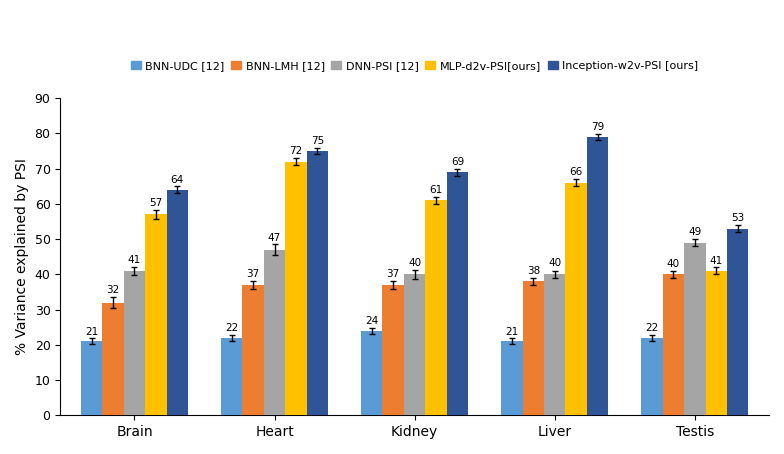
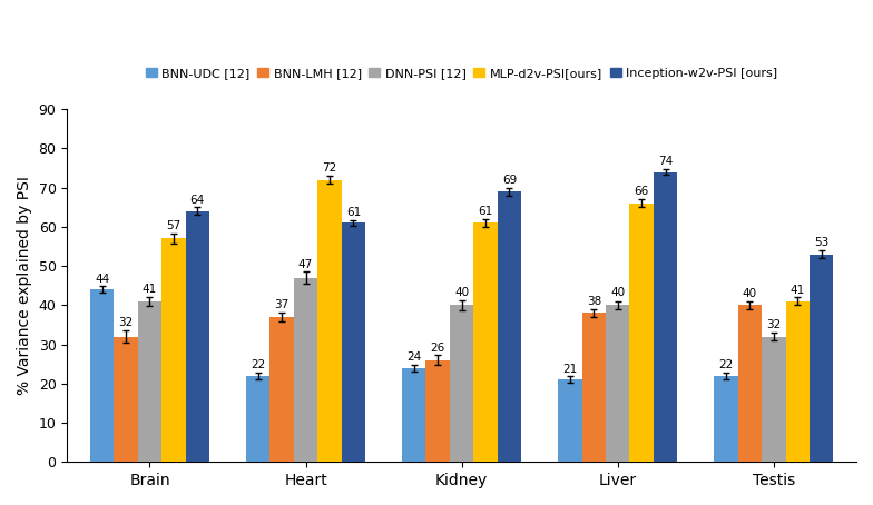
BNN-UDC [12]/Brain: 21 -> 44
Inception-w2v-PSI [ours]/Heart: 75 -> 61
BNN-LMH [12]/Kidney: 37 -> 26
Inception-w2v-PSI [ours]/Liver: 79 -> 74
DNN-PSI [12]/Testis: 49 -> 32
